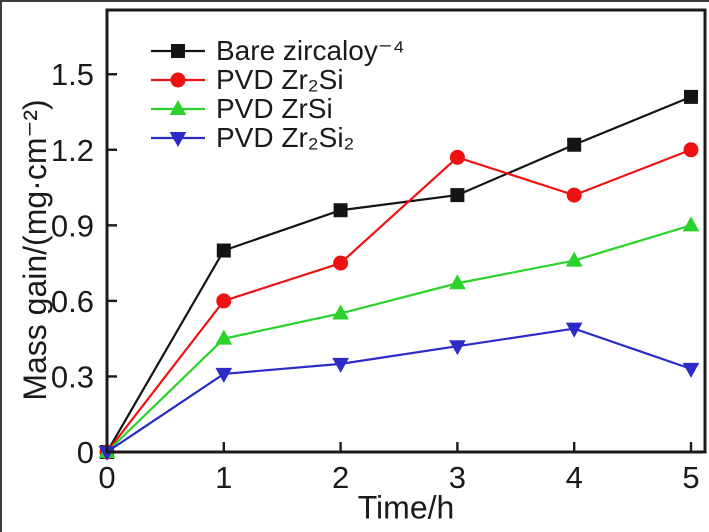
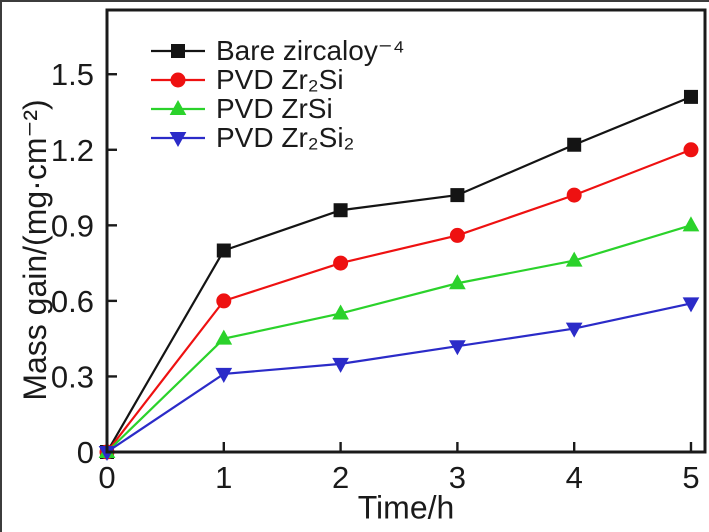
PVD Zr₂Si/3: 1.17 -> 0.86
PVD Zr₂Si₂/5: 0.33 -> 0.59
